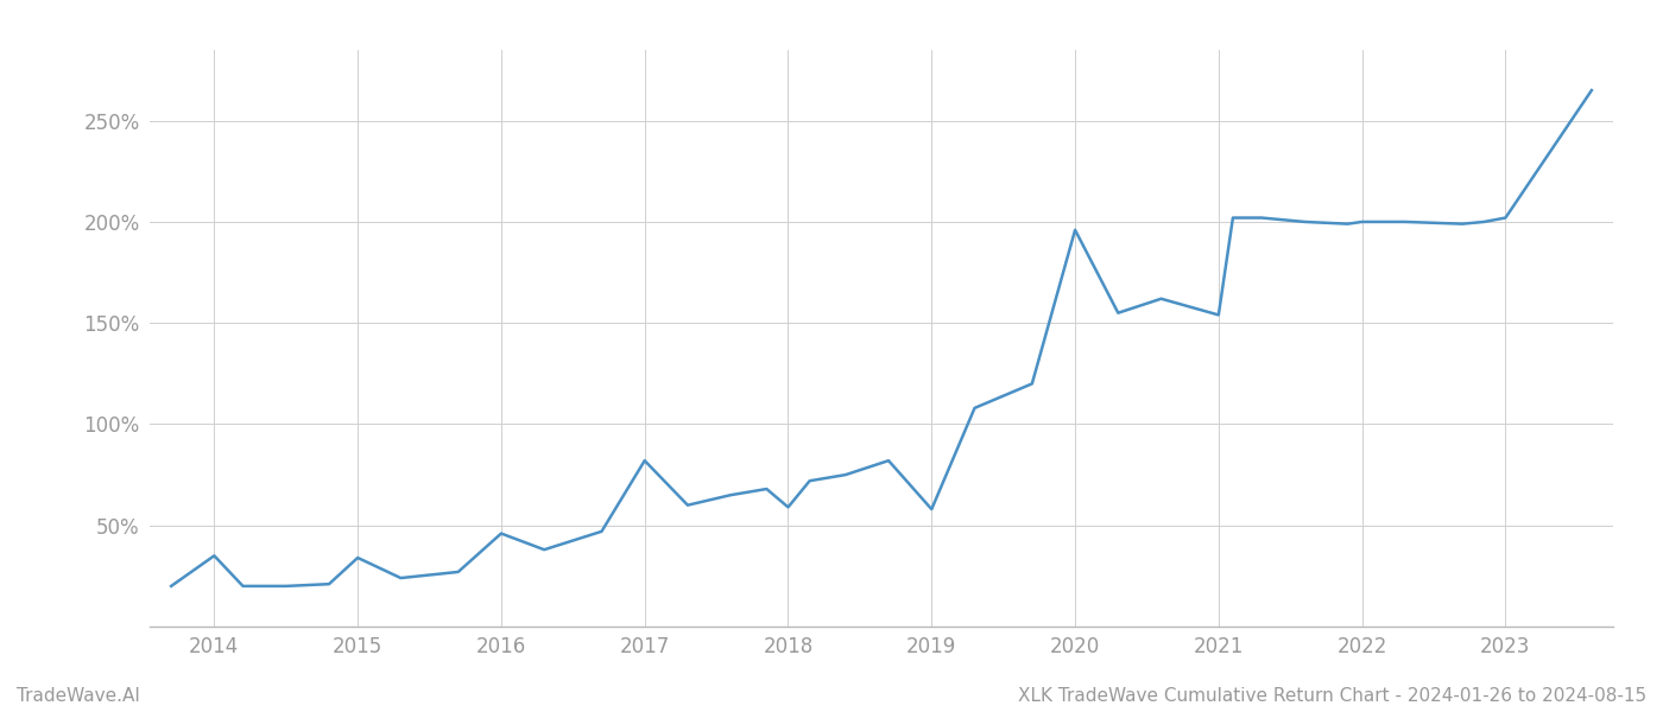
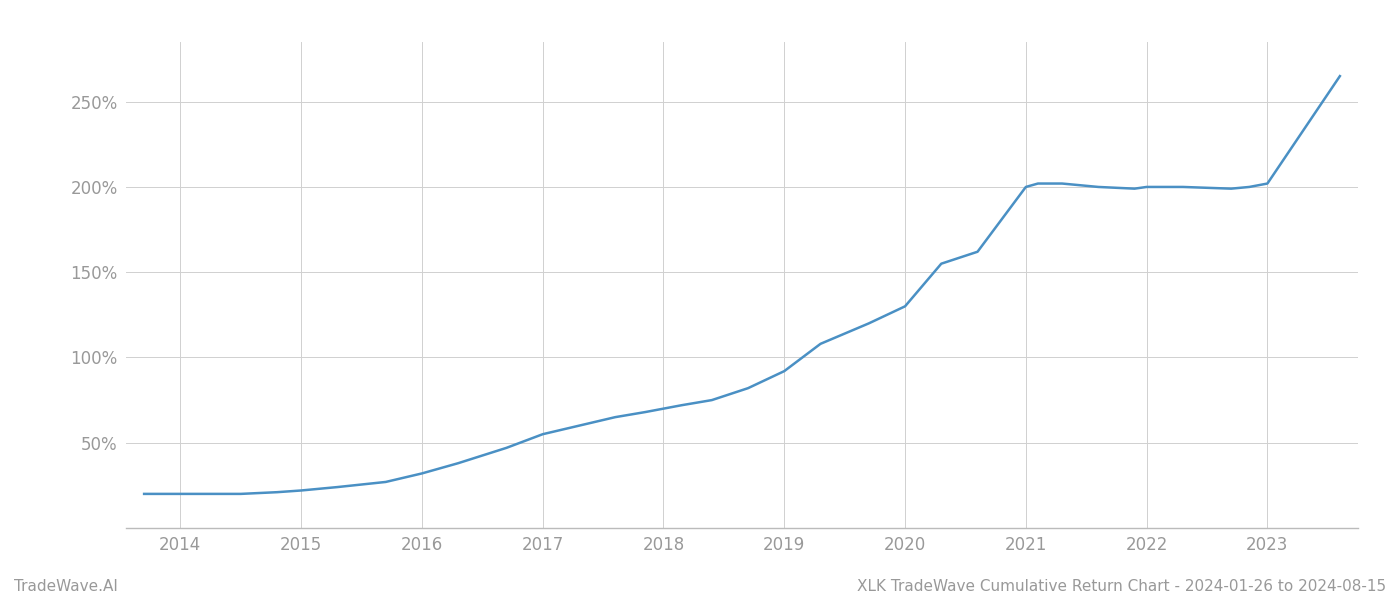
2014: 35% -> 20%
2015: 34% -> 22%
2016: 46% -> 32%
2017: 82% -> 55%
2018: 59% -> 70%
2019: 58% -> 92%
2020: 196% -> 130%
2021: 154% -> 200%
